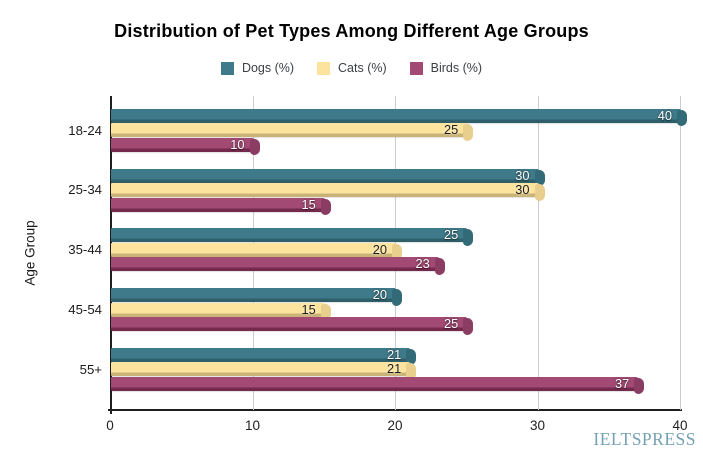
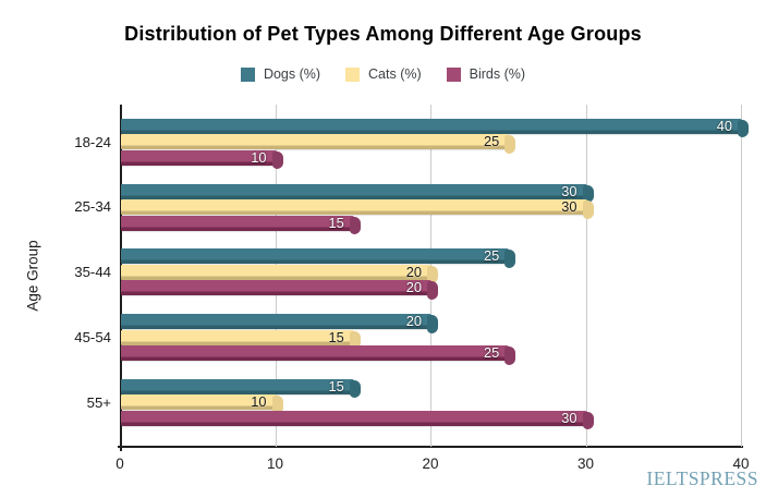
Birds (%)/35-44: 23 -> 20
Dogs (%)/55+: 21 -> 15
Cats (%)/55+: 21 -> 10
Birds (%)/55+: 37 -> 30
